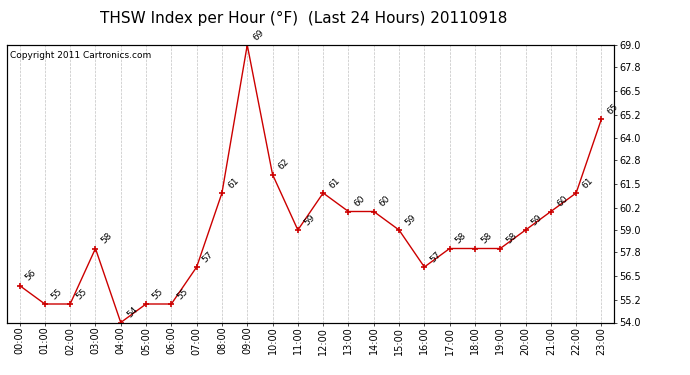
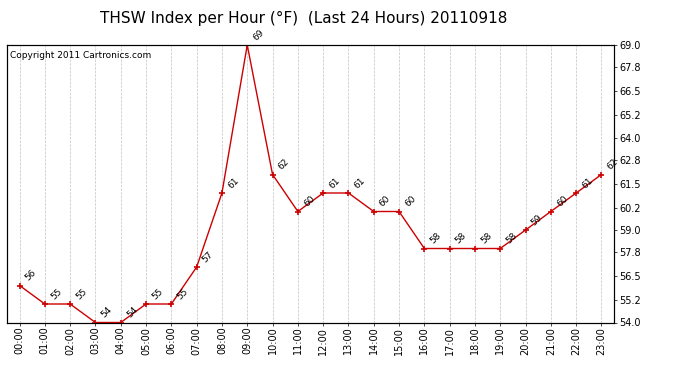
03:00: 58 -> 54
11:00: 59 -> 60
13:00: 60 -> 61
15:00: 59 -> 60
16:00: 57 -> 58
23:00: 65 -> 62
